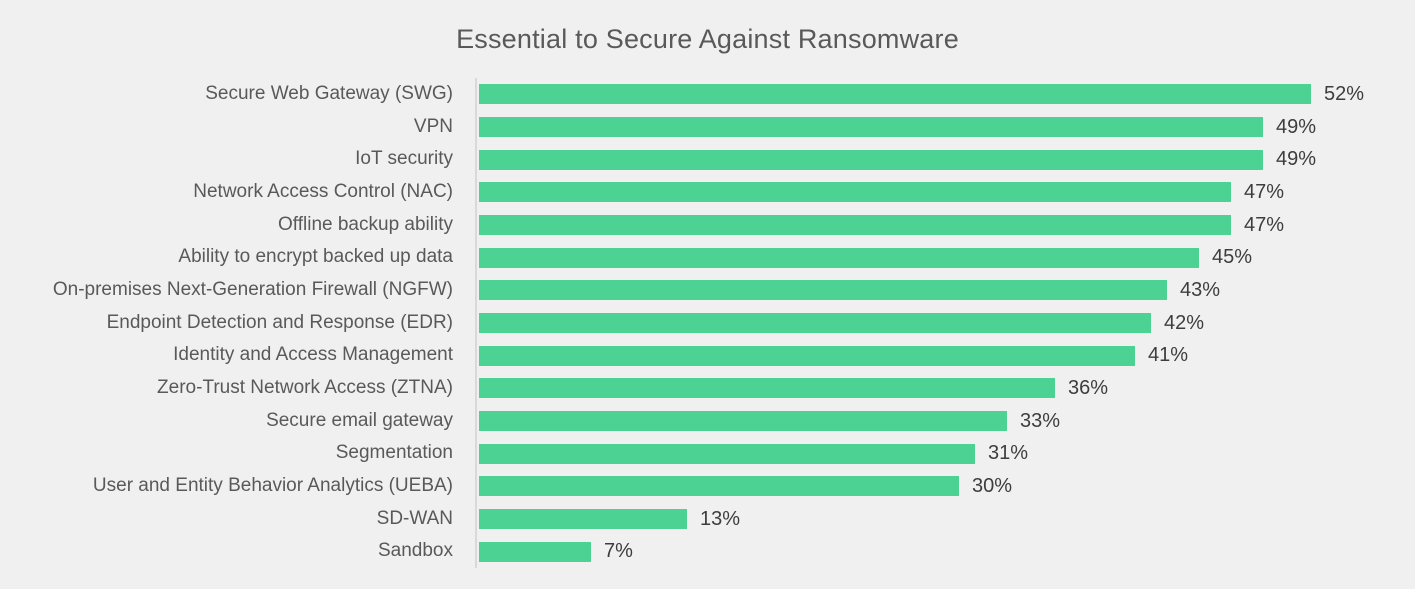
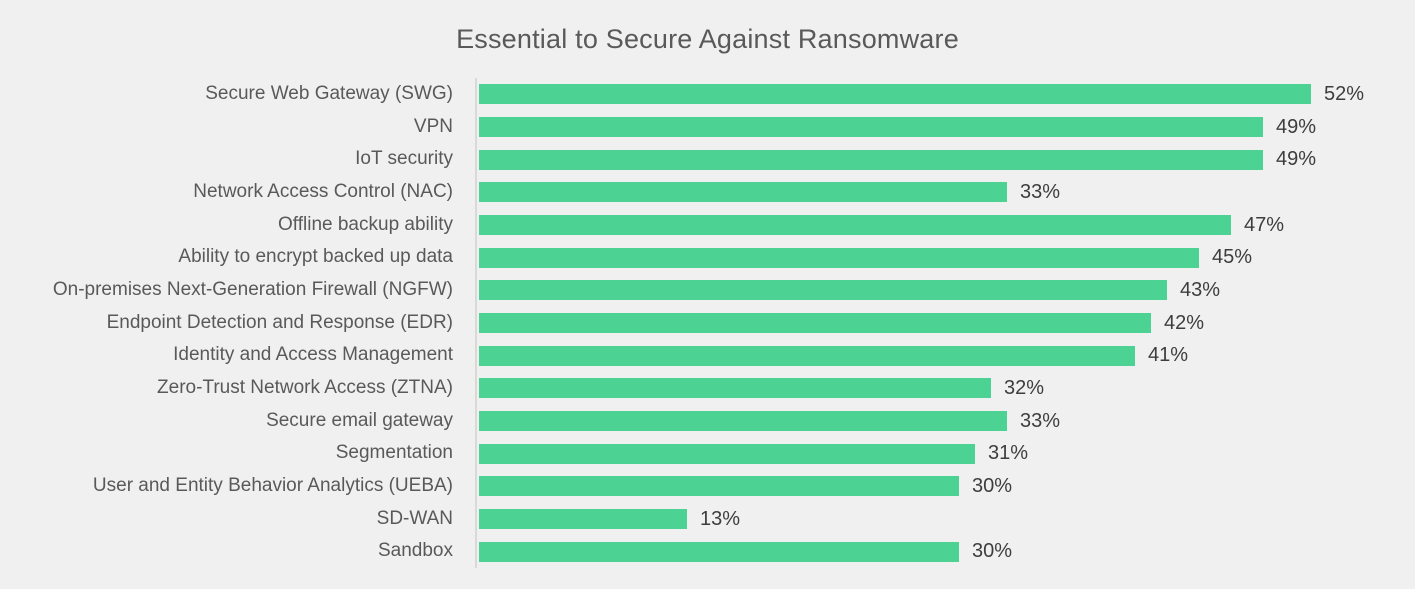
Network Access Control (NAC): 47% -> 33%
Zero-Trust Network Access (ZTNA): 36% -> 32%
Sandbox: 7% -> 30%
